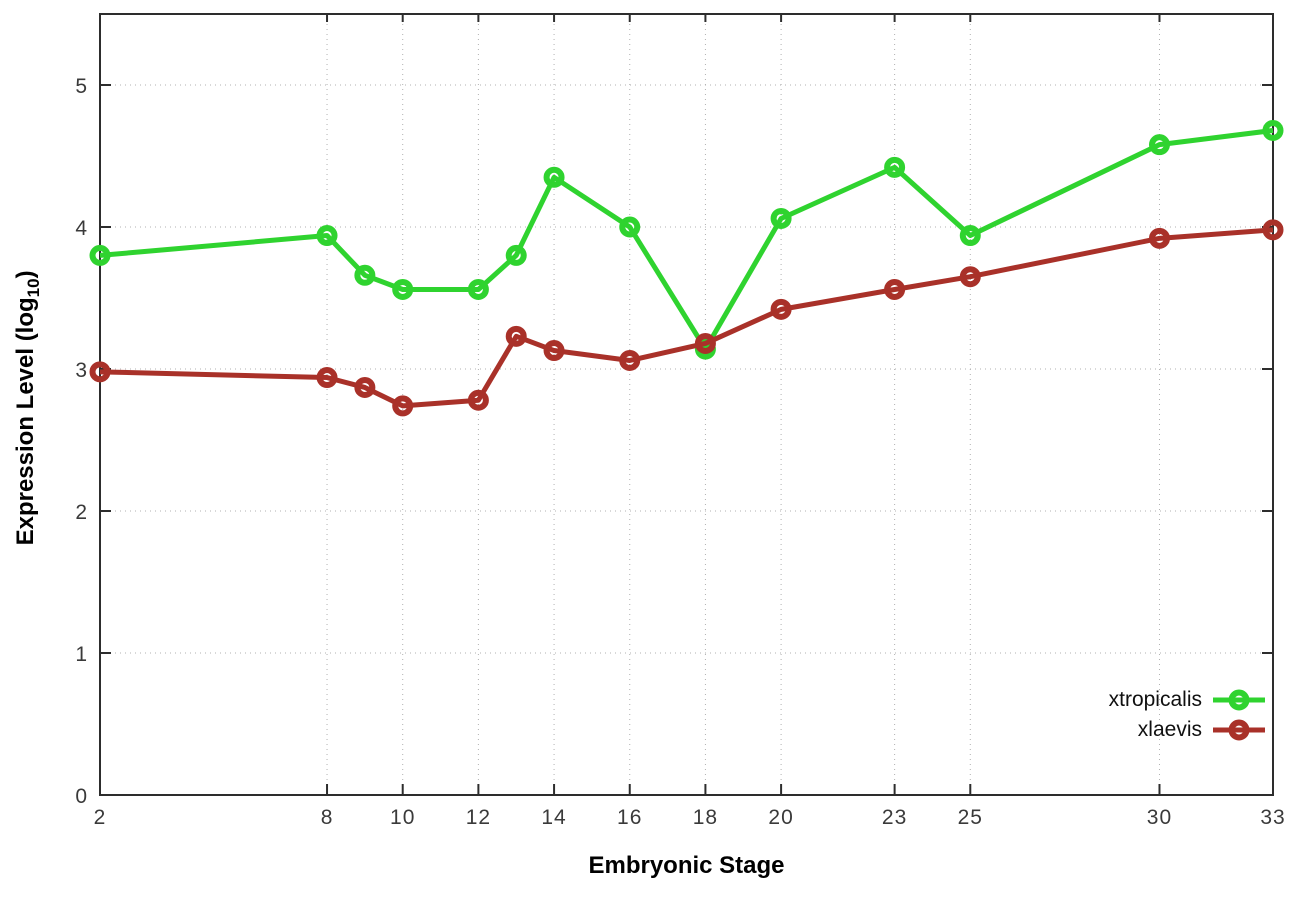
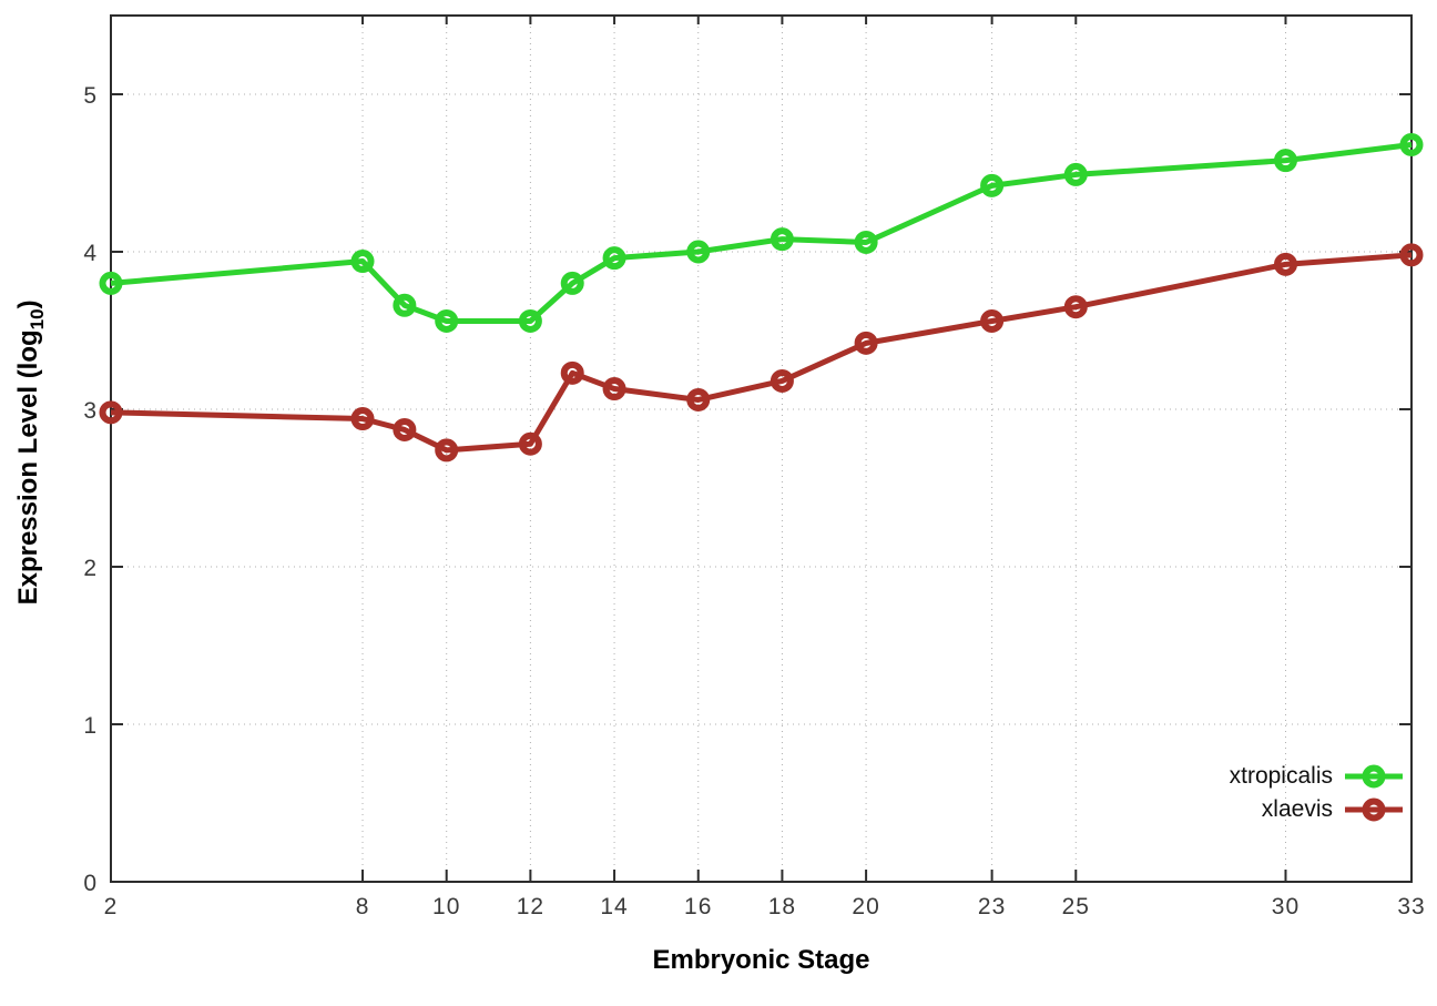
xtropicalis/14: 4.35 -> 3.96
xtropicalis/18: 3.14 -> 4.08
xtropicalis/25: 3.94 -> 4.49
